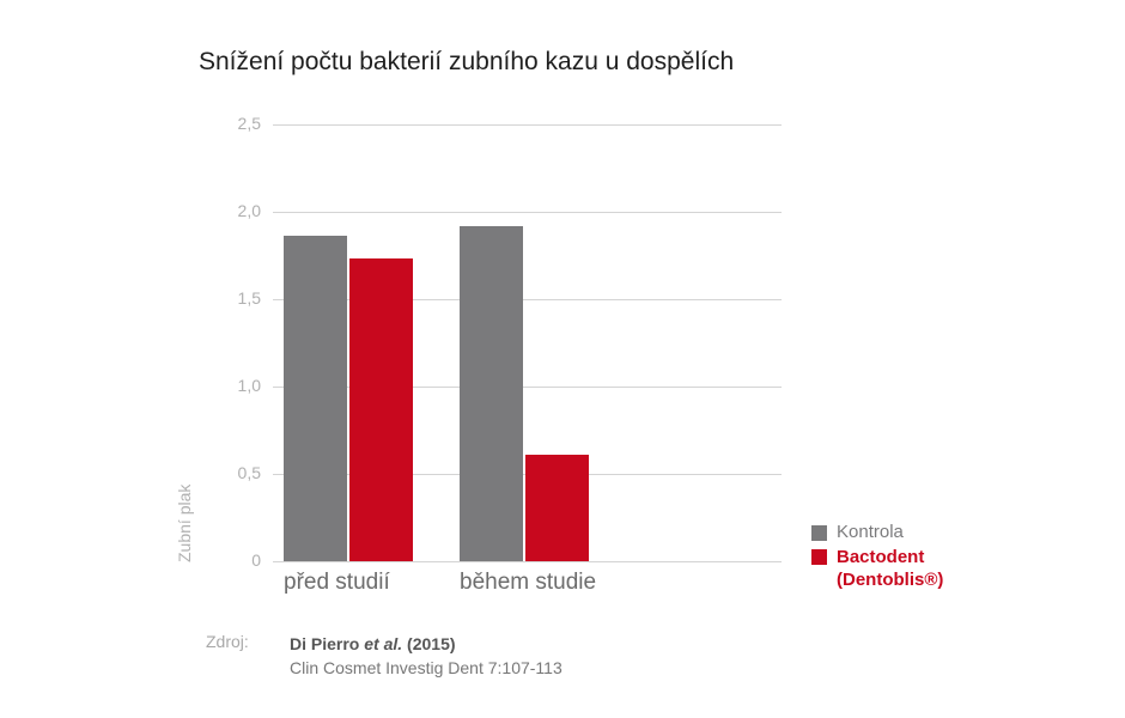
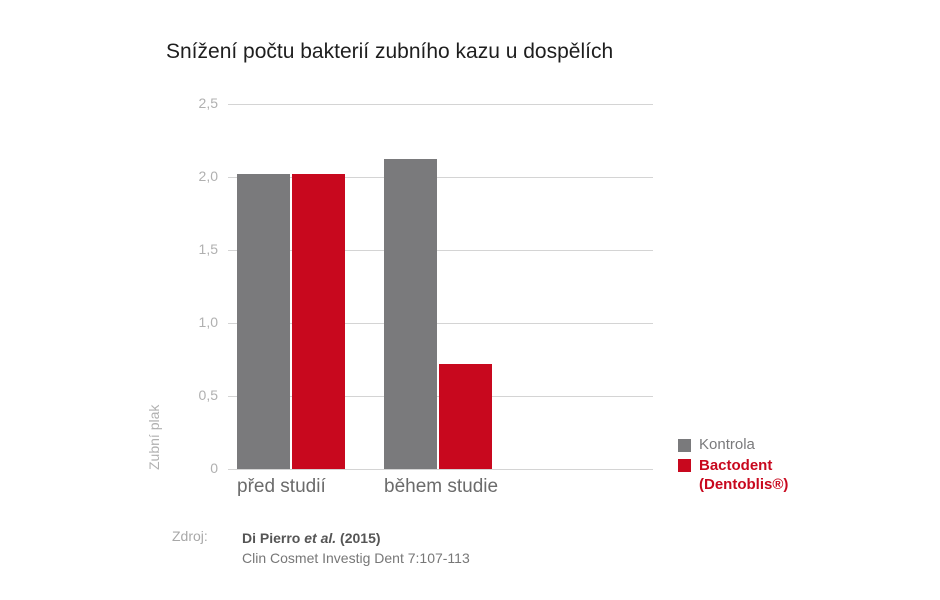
Kontrola/před studií: 1,86 -> 2,02
Bactodent (Dentoblis®)/před studií: 1,73 -> 2,02
Kontrola/během studie: 1,92 -> 2,12
Bactodent (Dentoblis®)/během studie: 0,61 -> 0,72
